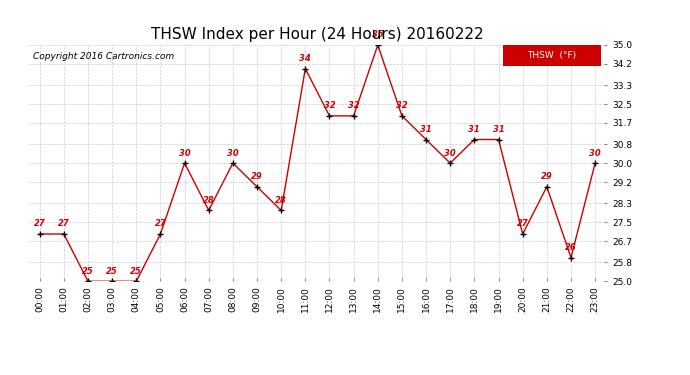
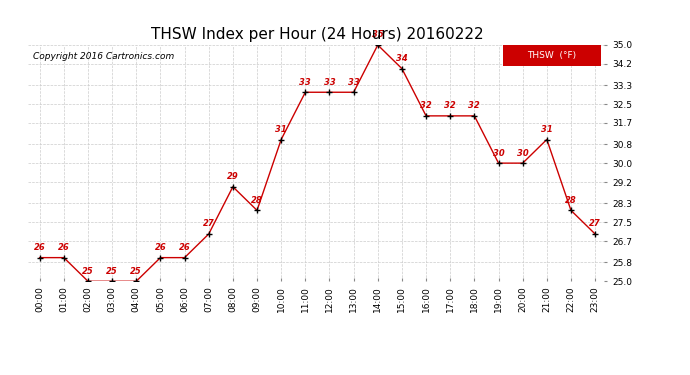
00:00: 27 -> 26
01:00: 27 -> 26
05:00: 27 -> 26
06:00: 30 -> 26
07:00: 28 -> 27
08:00: 30 -> 29
09:00: 29 -> 28
10:00: 28 -> 31
11:00: 34 -> 33
12:00: 32 -> 33
13:00: 32 -> 33
15:00: 32 -> 34
16:00: 31 -> 32
17:00: 30 -> 32
18:00: 31 -> 32
19:00: 31 -> 30
20:00: 27 -> 30
21:00: 29 -> 31
22:00: 26 -> 28
23:00: 30 -> 27
